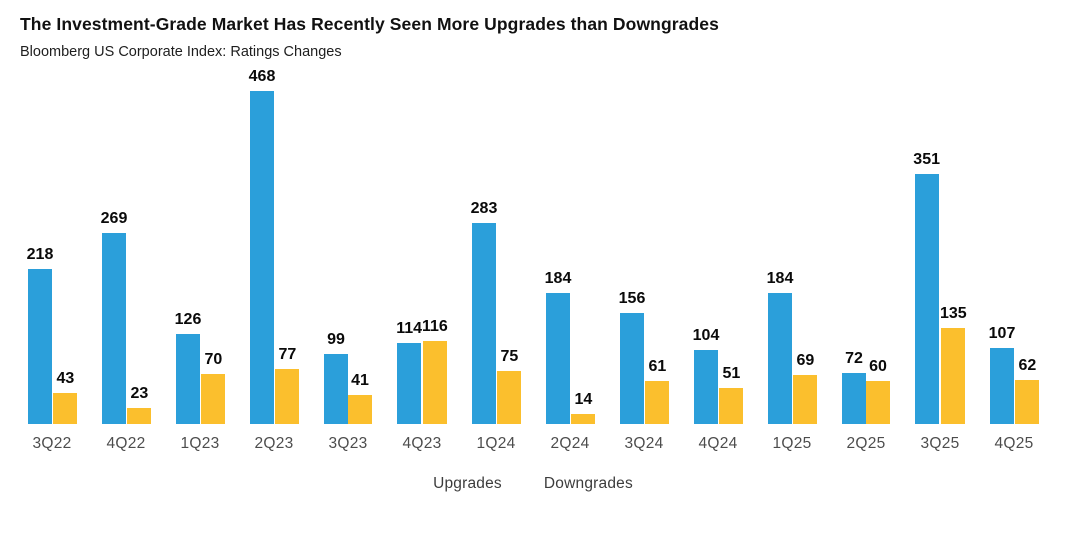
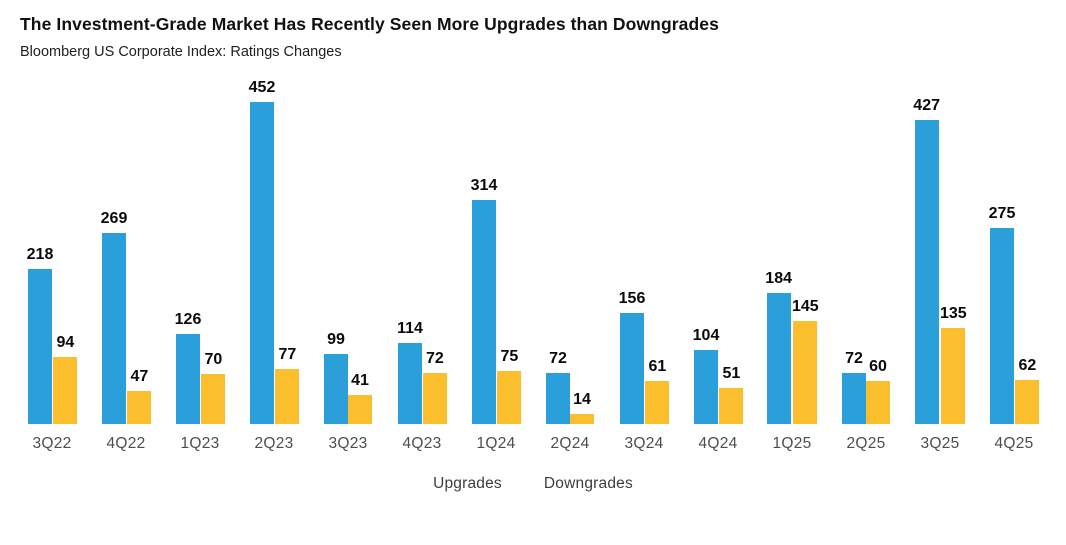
Downgrades/3Q22: 43 -> 94
Downgrades/4Q22: 23 -> 47
Upgrades/2Q23: 468 -> 452
Downgrades/4Q23: 116 -> 72
Upgrades/1Q24: 283 -> 314
Upgrades/2Q24: 184 -> 72
Downgrades/1Q25: 69 -> 145
Upgrades/3Q25: 351 -> 427
Upgrades/4Q25: 107 -> 275
